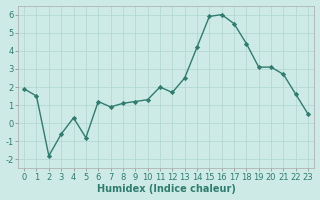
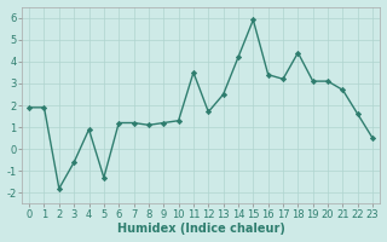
1: 1.5 -> 1.9
4: 0.3 -> 0.9
5: -0.8 -> -1.3
7: 0.9 -> 1.2
11: 2.0 -> 3.5
16: 6.0 -> 3.4
17: 5.5 -> 3.2
